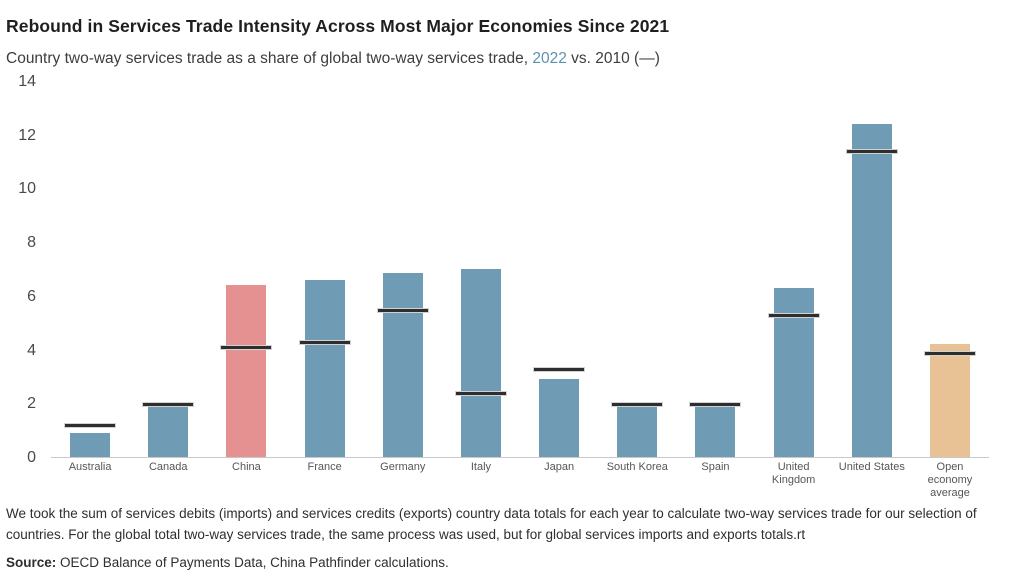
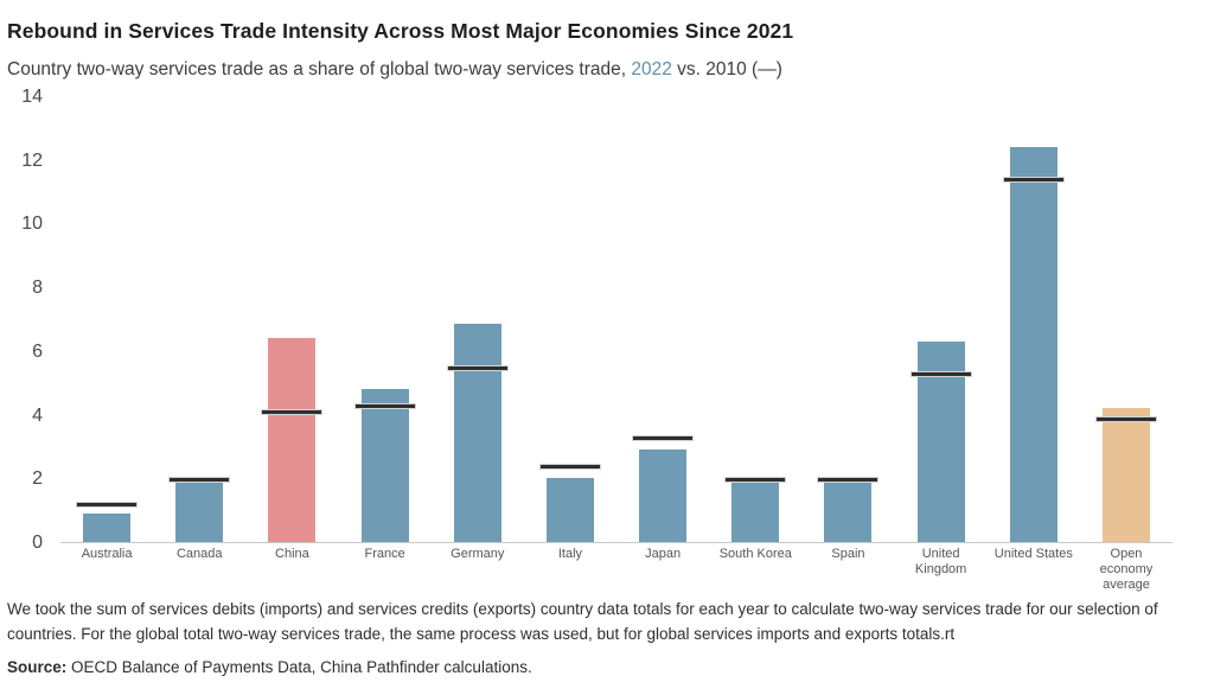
2022/France: 6.6 -> 4.8
2022/Italy: 7.0 -> 2.0
